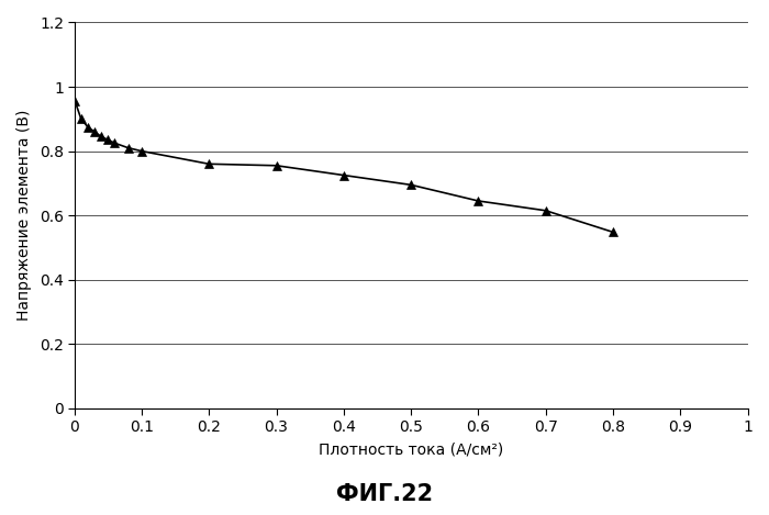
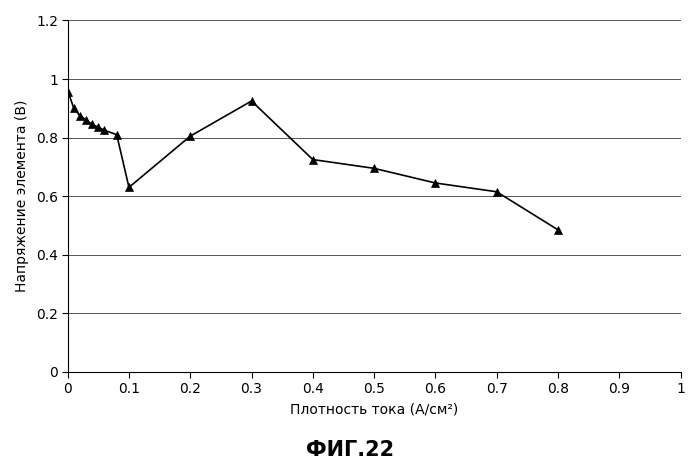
0.1: 0.800 -> 0.630
0.2: 0.760 -> 0.805
0.3: 0.755 -> 0.925
0.8: 0.548 -> 0.485
